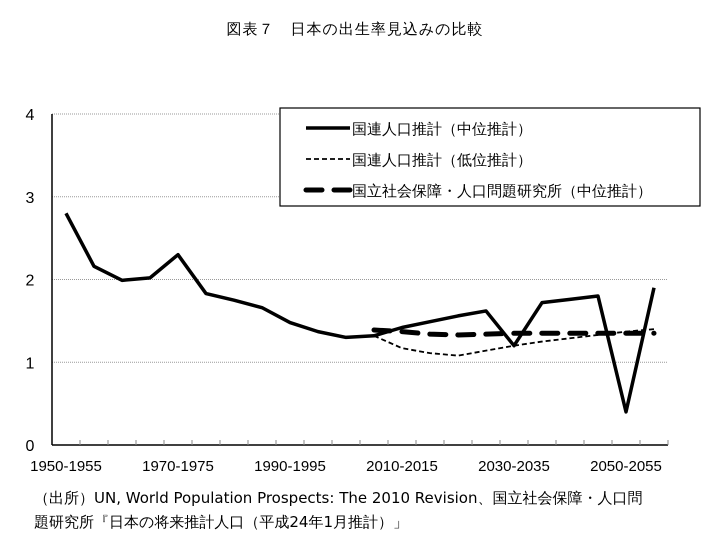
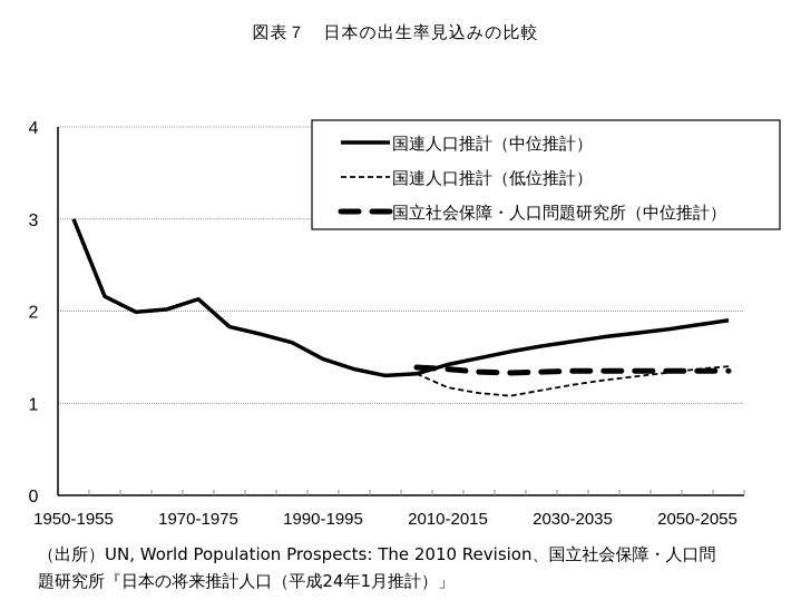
国連人口推計（中位推計）/1950-1955: 2.8 -> 3.0
国連人口推計（中位推計）/1970-1975: 2.3 -> 2.1
国連人口推計（中位推計）/2030-2035: 1.2 -> 1.7
国連人口推計（中位推計）/2050-2055: 0.4 -> 1.9
